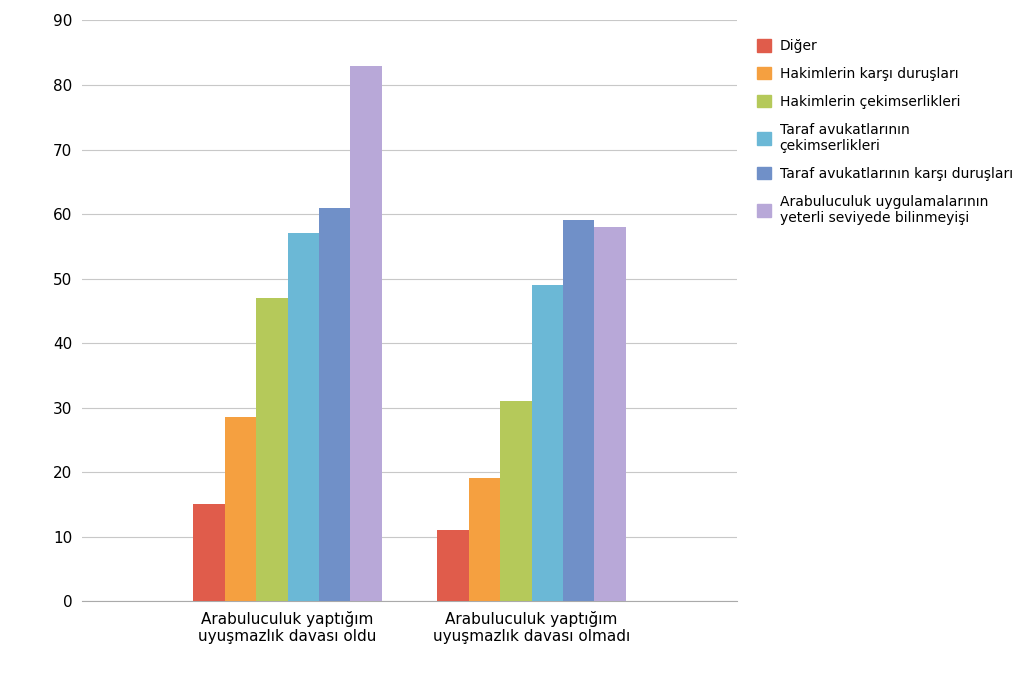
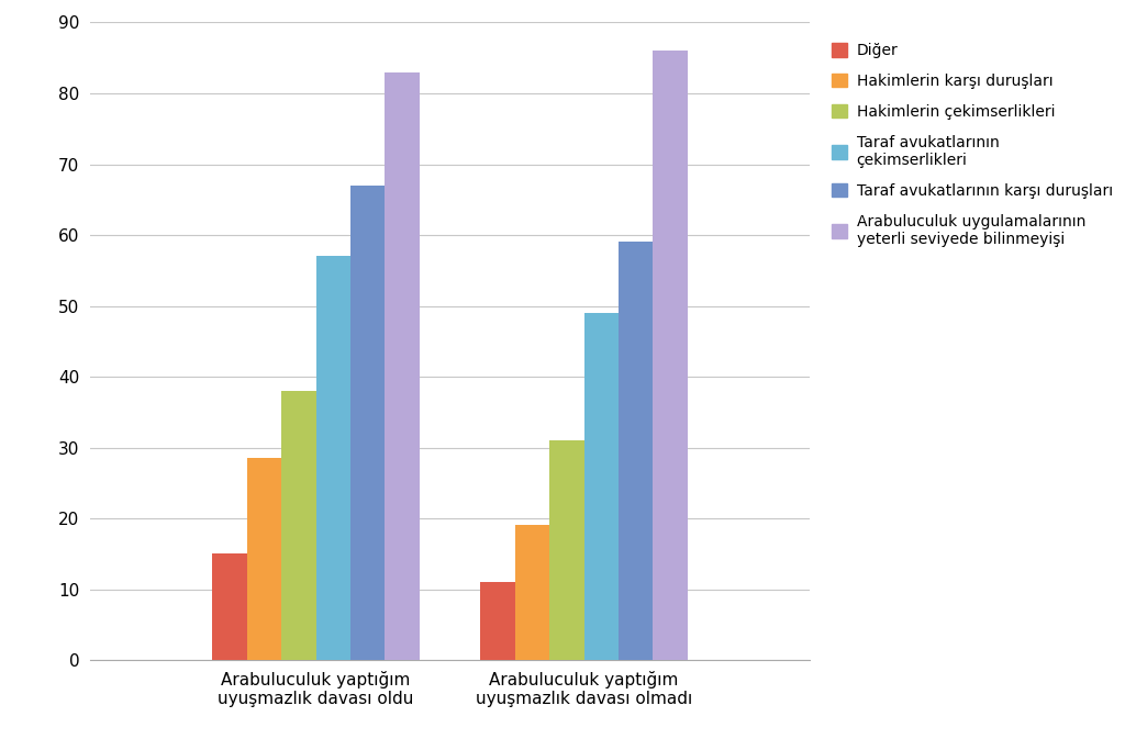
Hakimlerin çekimserlikleri/Arabuluculuk yaptığım uyuşmazlık davası oldu: 47 -> 38
Taraf avukatlarının karşı duruşları/Arabuluculuk yaptığım uyuşmazlık davası oldu: 61 -> 67
Arabuluculuk uygulamalarının yeterli seviyede bilinmeyişi/Arabuluculuk yaptığım uyuşmazlık davası olmadı: 58 -> 86
